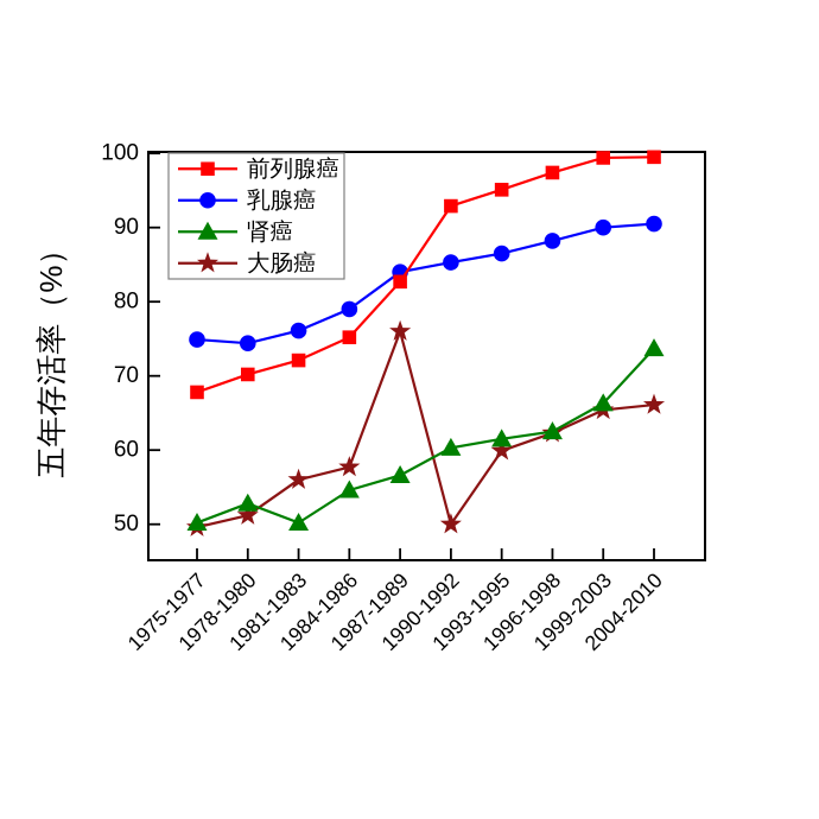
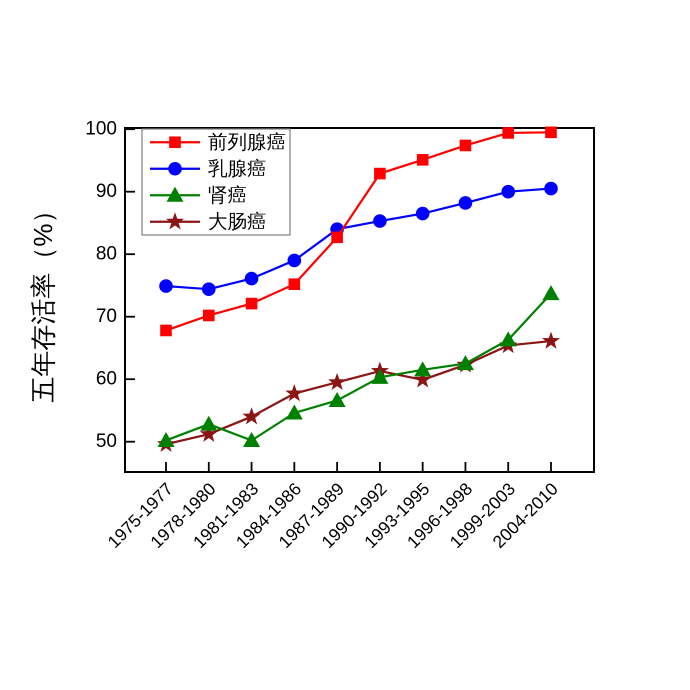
大肠癌/1981-1983: 56 -> 54
大肠癌/1987-1989: 76 -> 60
大肠癌/1990-1992: 50 -> 61
